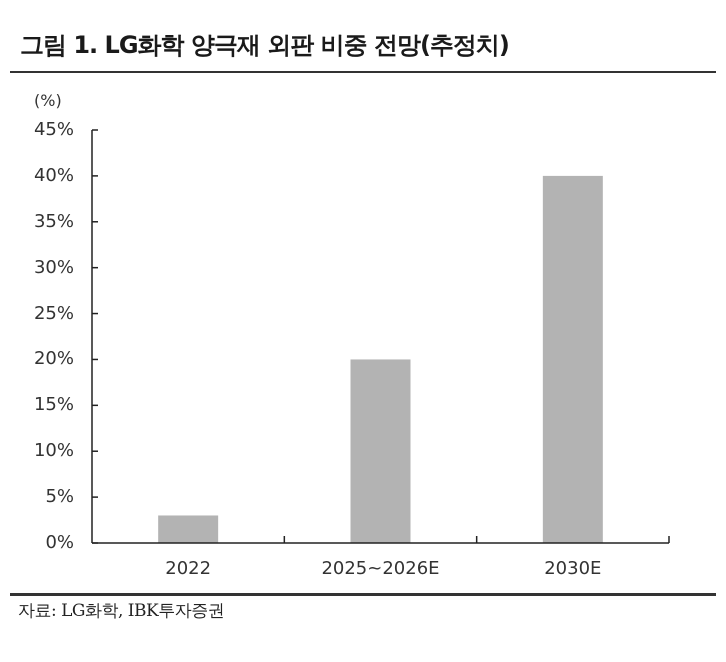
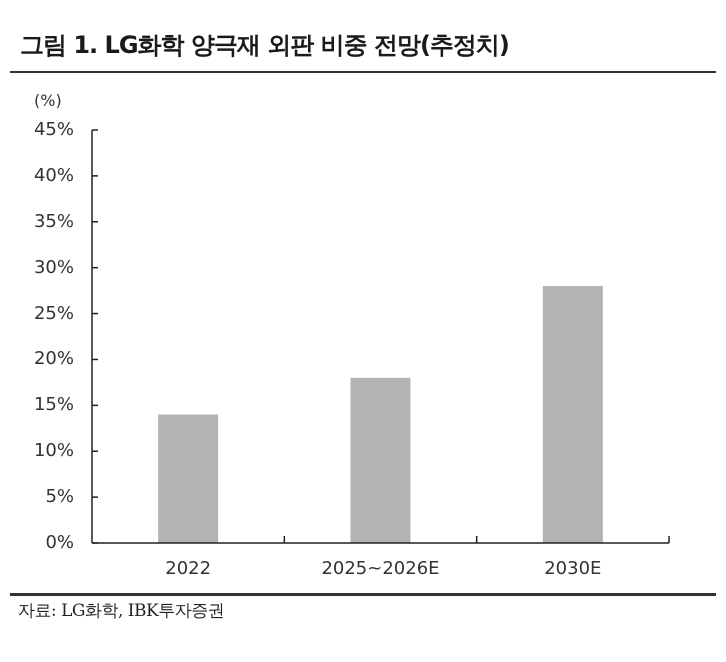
2022: 3% -> 14%
2025~2026E: 20% -> 18%
2030E: 40% -> 28%
